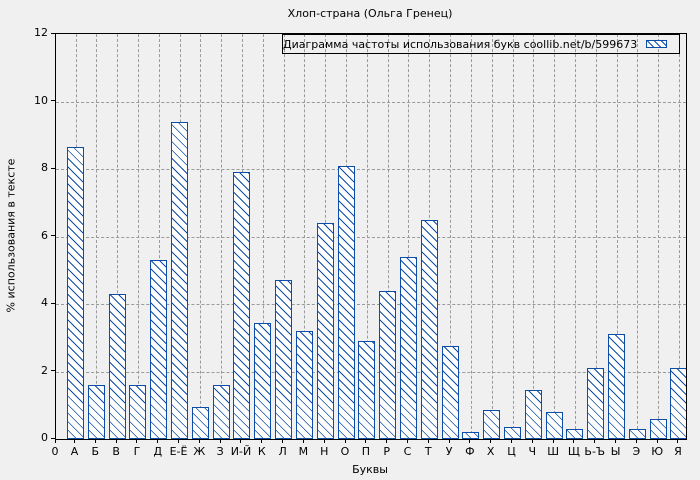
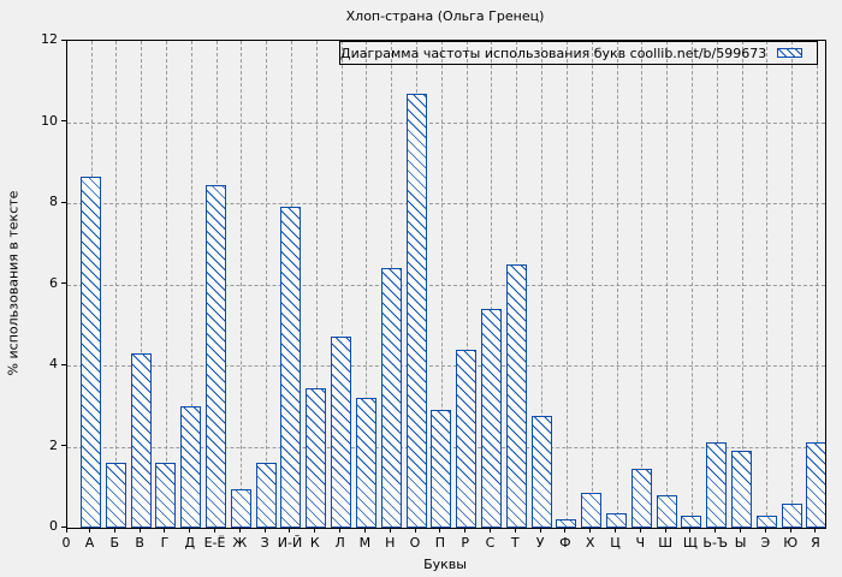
Д: 5.3 -> 3.0
Е-Ё: 9.4 -> 8.4
О: 8.1 -> 10.7
Ы: 3.1 -> 1.9
